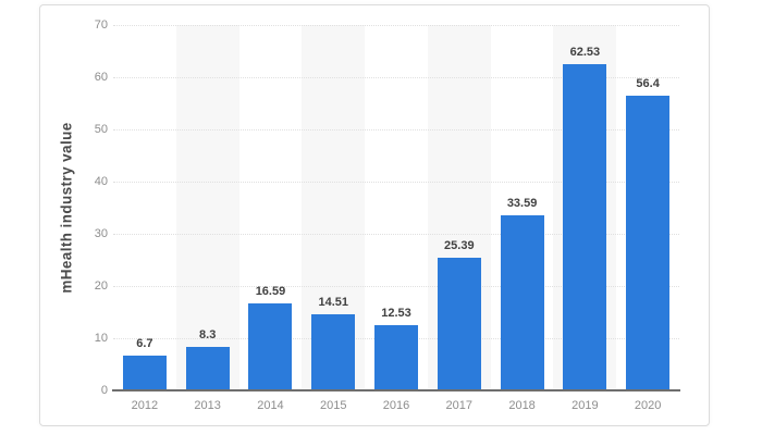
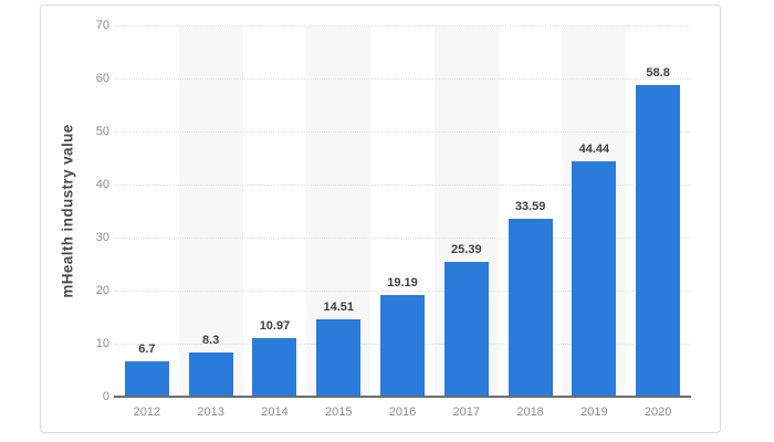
2014: 16.59 -> 10.97
2016: 12.53 -> 19.19
2019: 62.53 -> 44.44
2020: 56.4 -> 58.8
